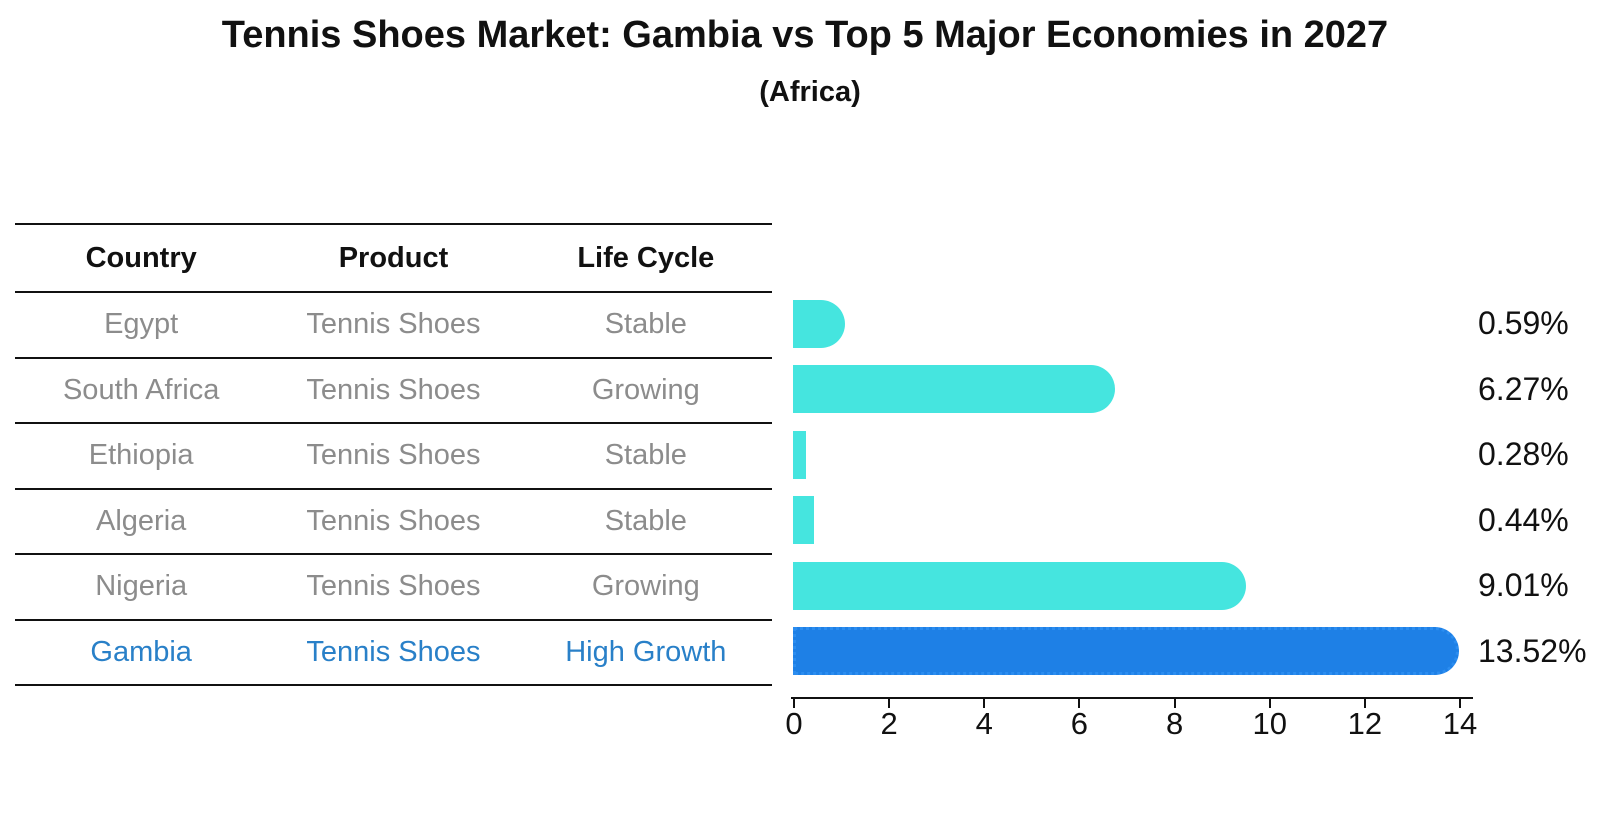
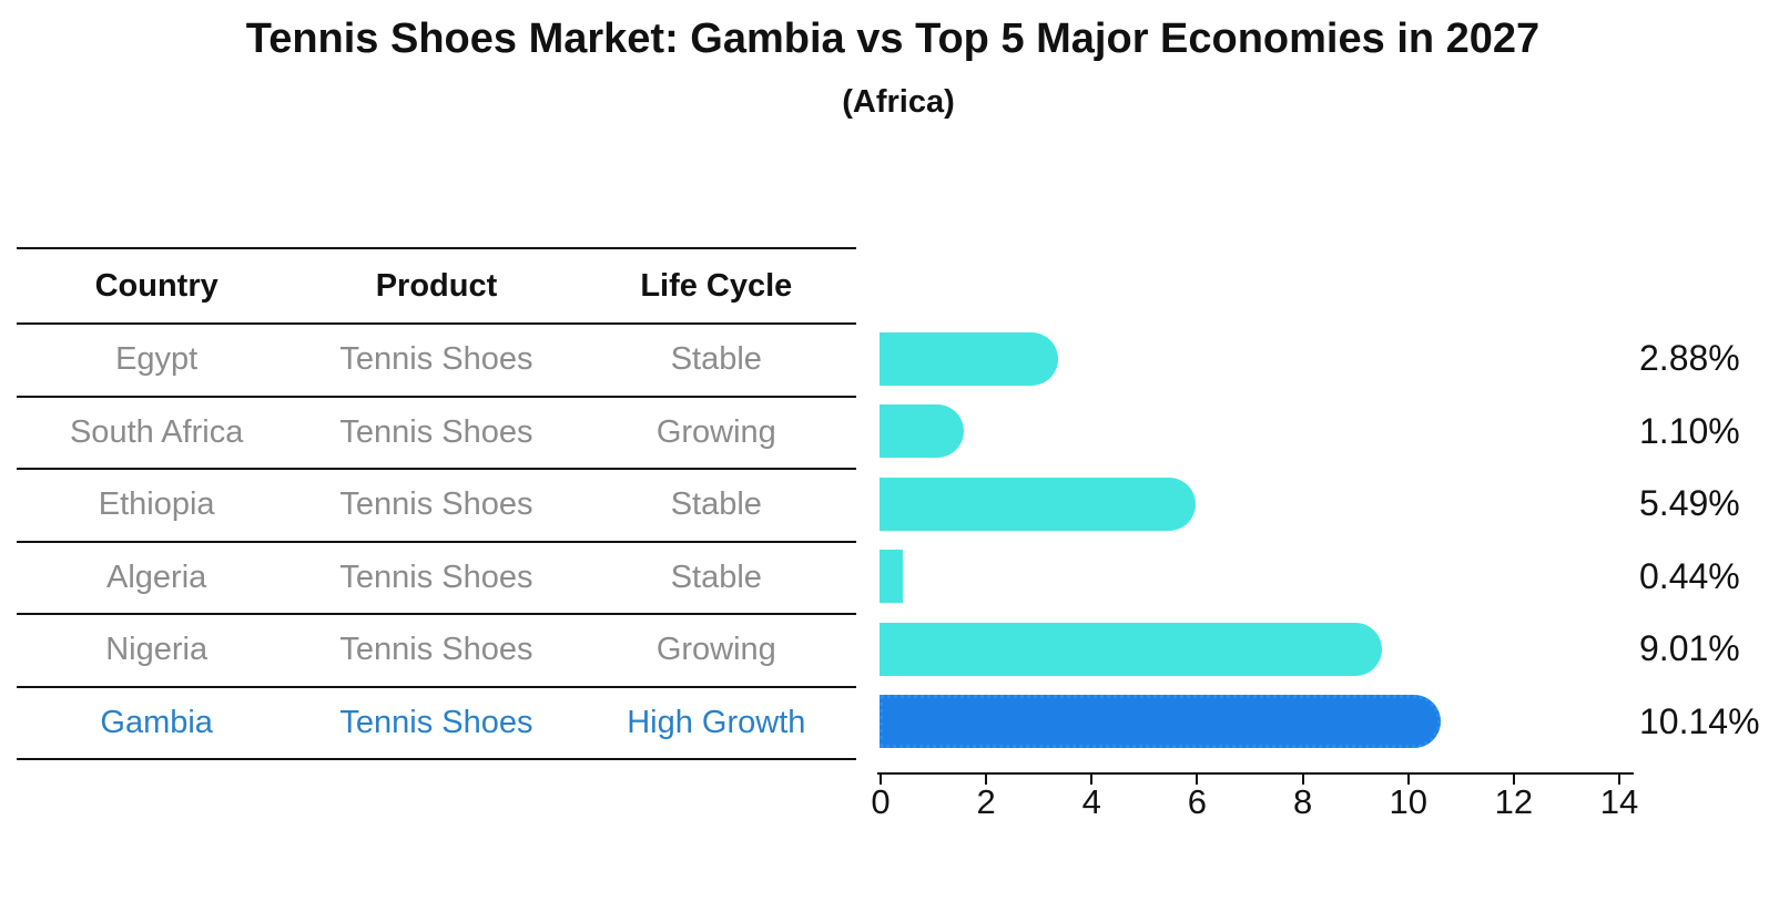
Egypt: 0.59% -> 2.88%
South Africa: 6.27% -> 1.10%
Ethiopia: 0.28% -> 5.49%
Gambia: 13.52% -> 10.14%
